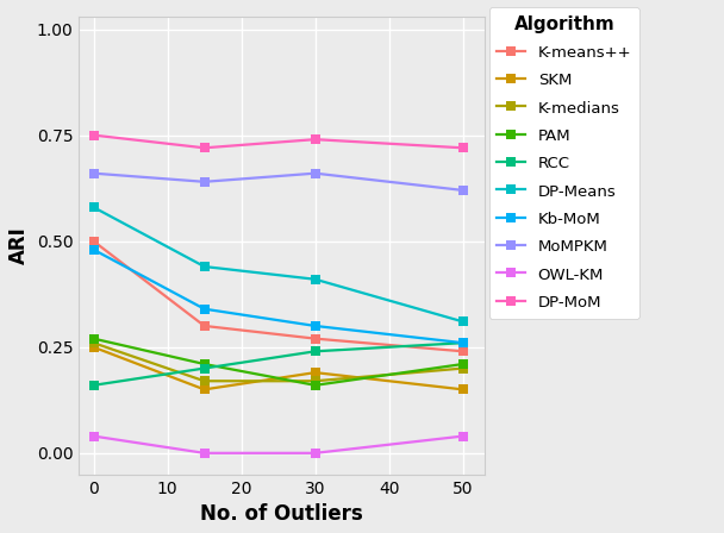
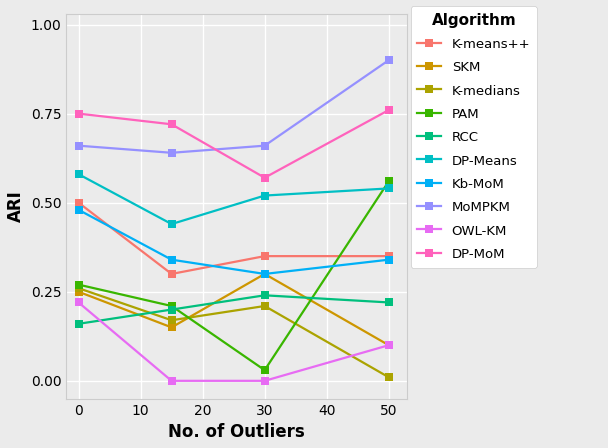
OWL-KM/0: 0.04 -> 0.22
K-means++/30: 0.27 -> 0.35
SKM/30: 0.19 -> 0.30
K-medians/30: 0.17 -> 0.21
PAM/30: 0.16 -> 0.03
DP-Means/30: 0.41 -> 0.52
DP-MoM/30: 0.74 -> 0.57
K-means++/50: 0.24 -> 0.35
SKM/50: 0.15 -> 0.10
K-medians/50: 0.20 -> 0.01
PAM/50: 0.21 -> 0.56
RCC/50: 0.26 -> 0.22
DP-Means/50: 0.31 -> 0.54
Kb-MoM/50: 0.26 -> 0.34
MoMPKM/50: 0.62 -> 0.90
OWL-KM/50: 0.04 -> 0.10
DP-MoM/50: 0.72 -> 0.76
